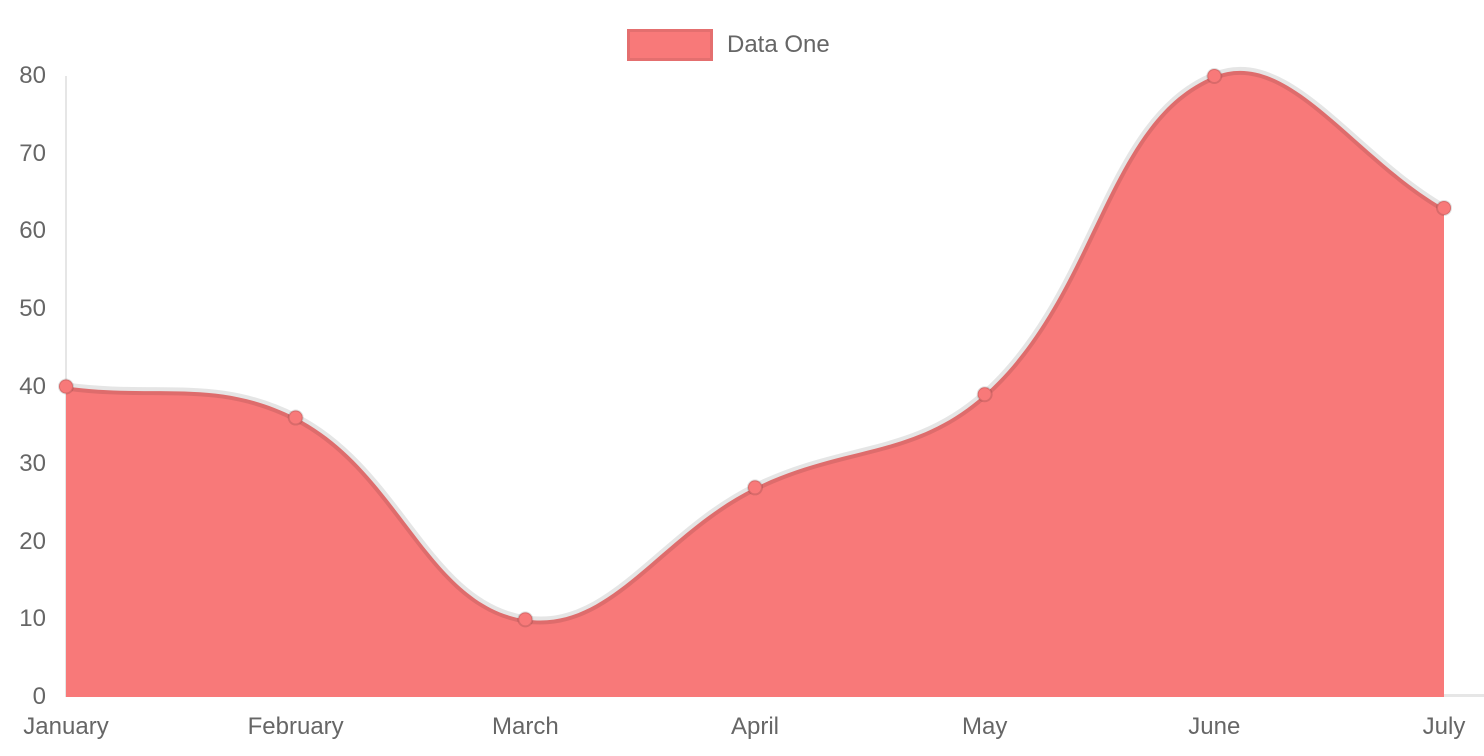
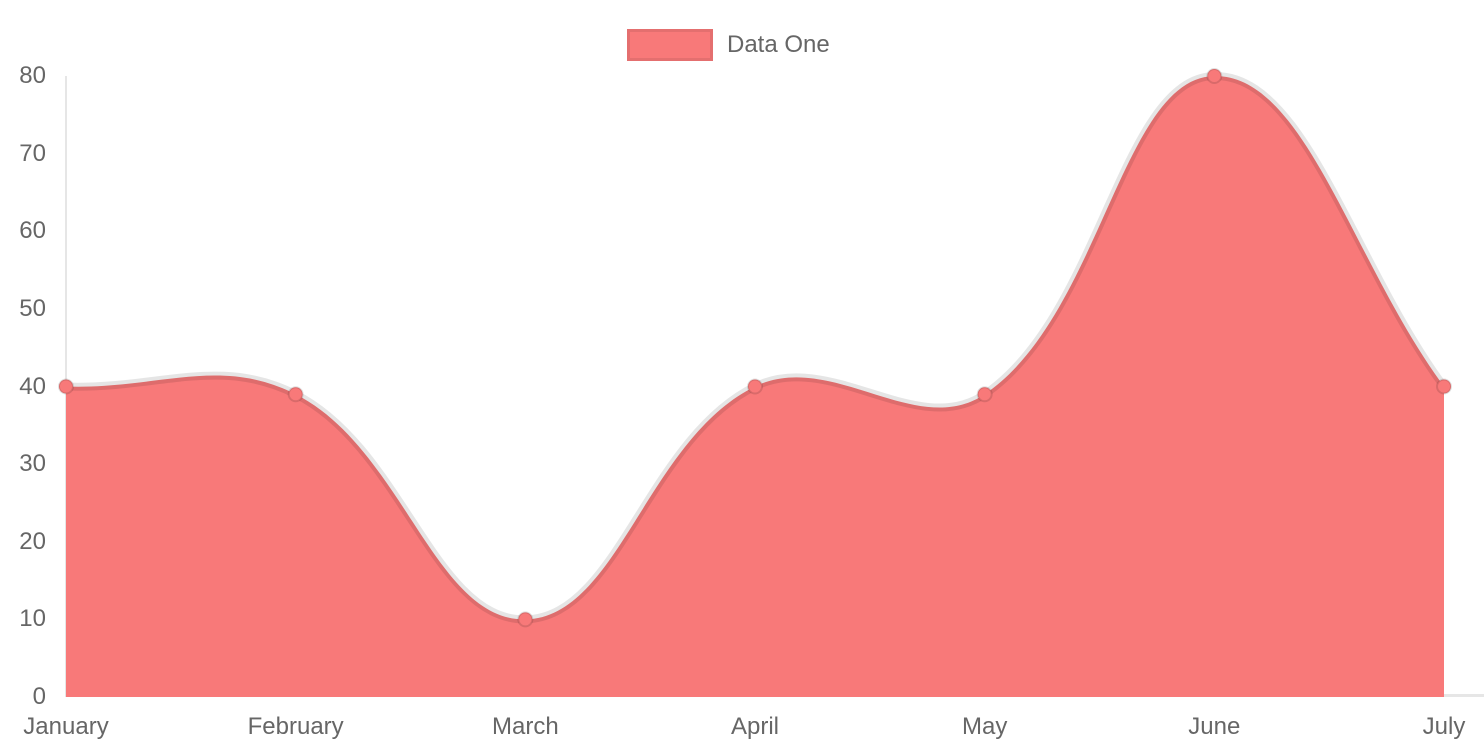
February: 36 -> 39
April: 27 -> 40
July: 63 -> 40
